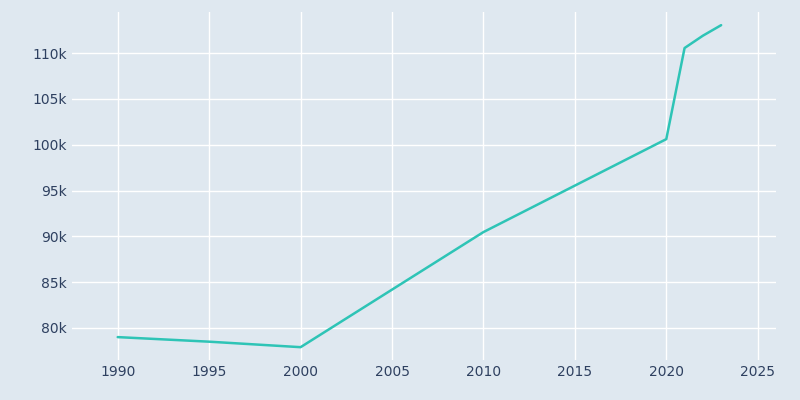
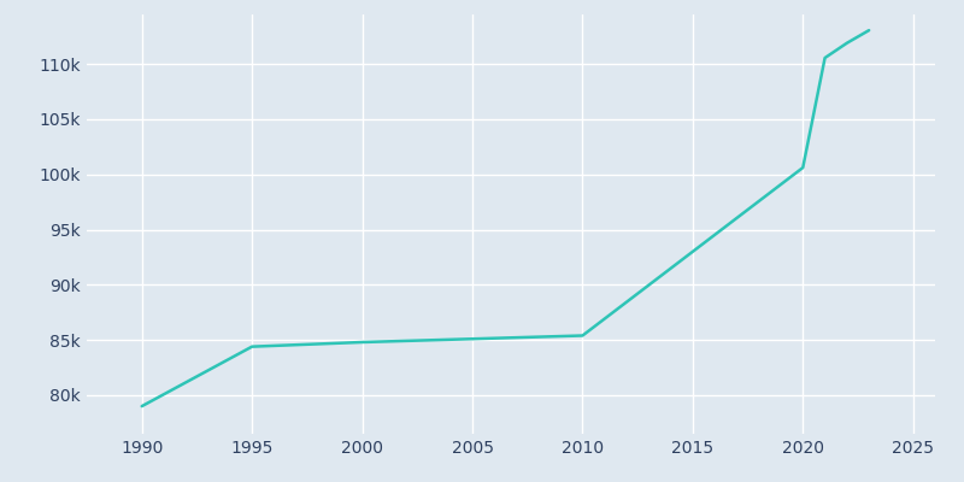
1995: 78.5k -> 84.4k
2000: 77.9k -> 84.8k
2010: 90.5k -> 85.4k
